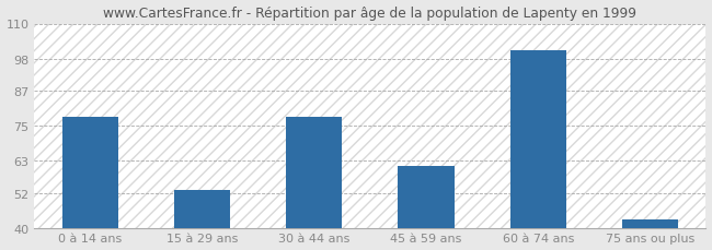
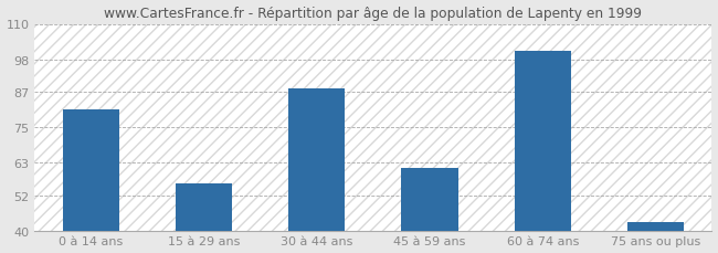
0 à 14 ans: 78 -> 81
15 à 29 ans: 53 -> 56
30 à 44 ans: 78 -> 88
